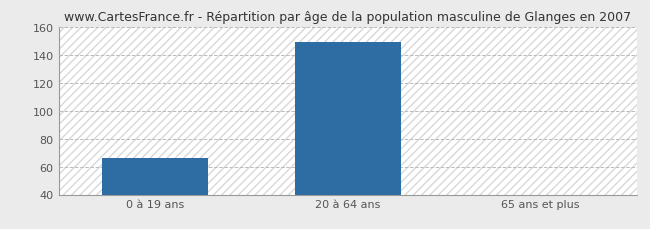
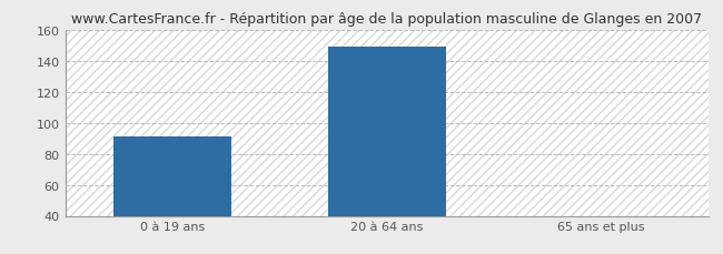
0 à 19 ans: 66 -> 91
